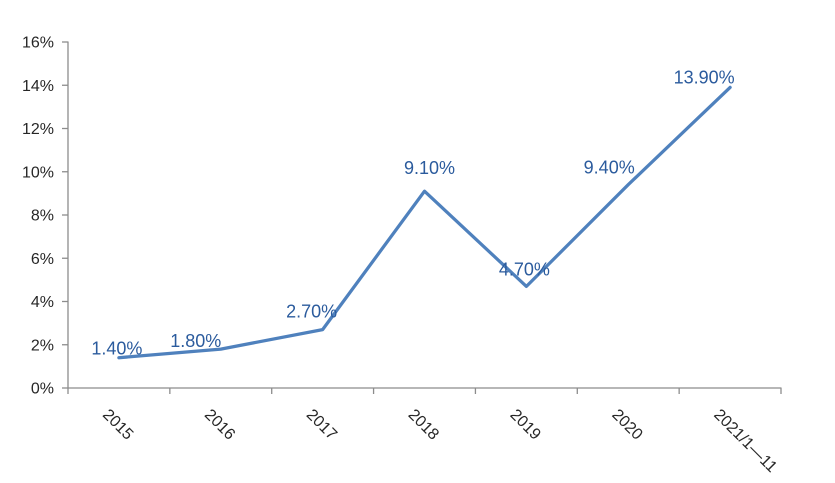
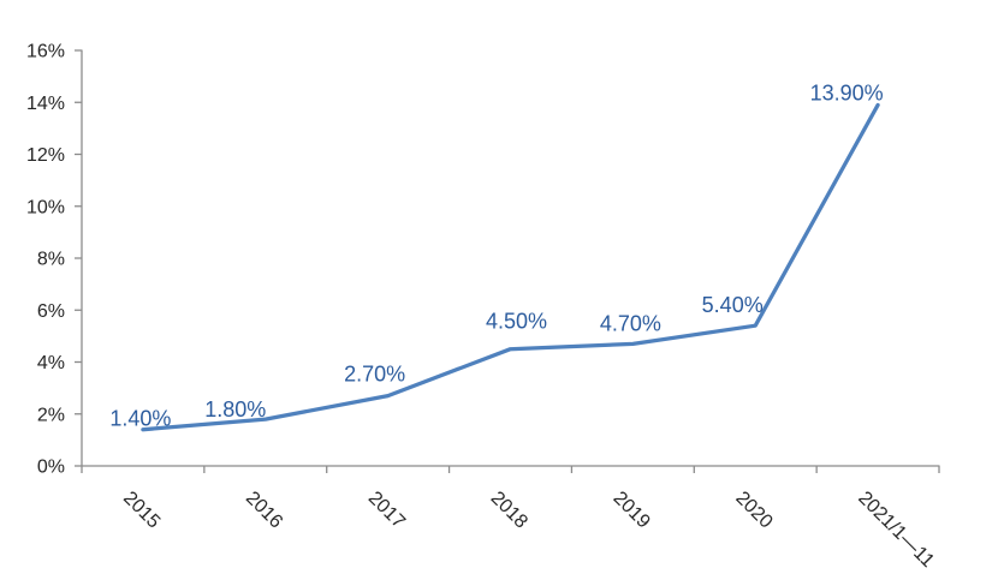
2018: 9.10% -> 4.50%
2020: 9.40% -> 5.40%
